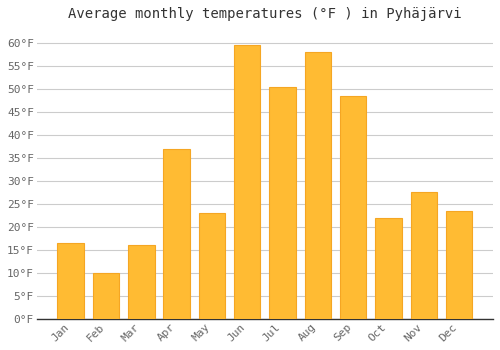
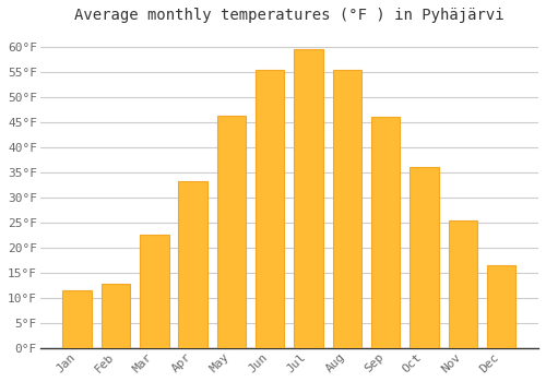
Jan: 16.5°F -> 11.5°F
Feb: 10.0°F -> 12.8°F
Mar: 16.0°F -> 22.5°F
Apr: 37.0°F -> 33.2°F
May: 23.0°F -> 46.2°F
Jun: 59.5°F -> 55.5°F
Jul: 50.5°F -> 59.5°F
Aug: 58.0°F -> 55.5°F
Sep: 48.5°F -> 46.0°F
Oct: 22.0°F -> 36.0°F
Nov: 27.5°F -> 25.5°F
Dec: 23.5°F -> 16.5°F
